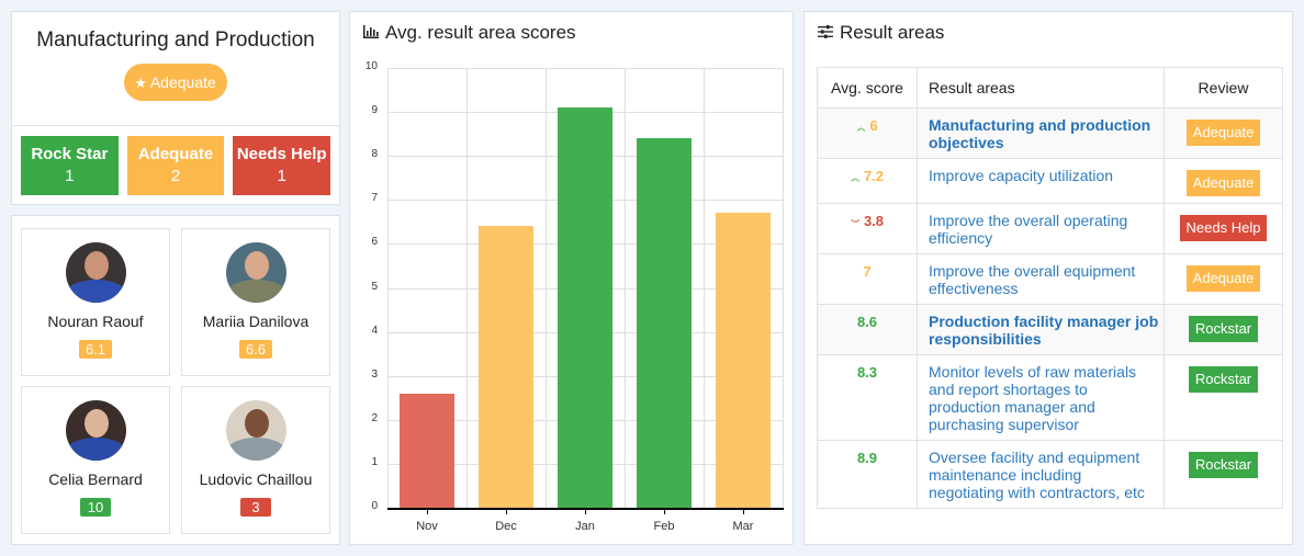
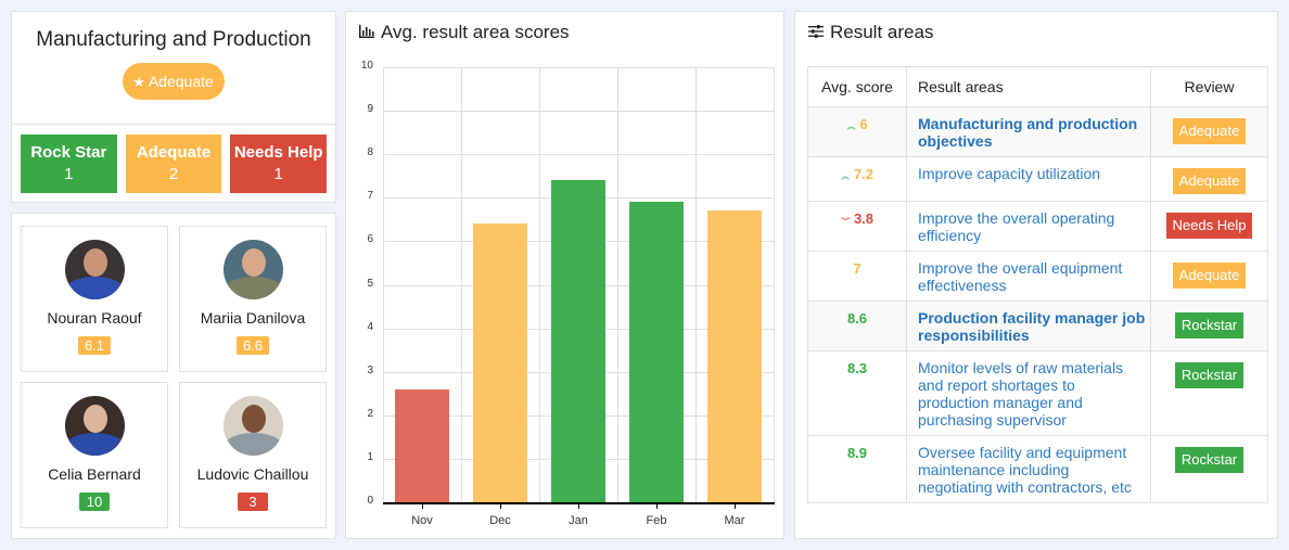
Jan: 9.1 -> 7.4
Feb: 8.4 -> 6.9
